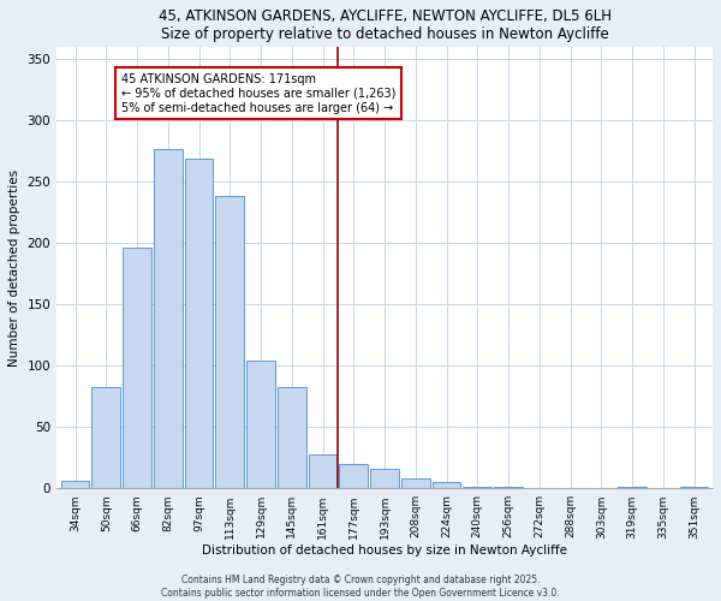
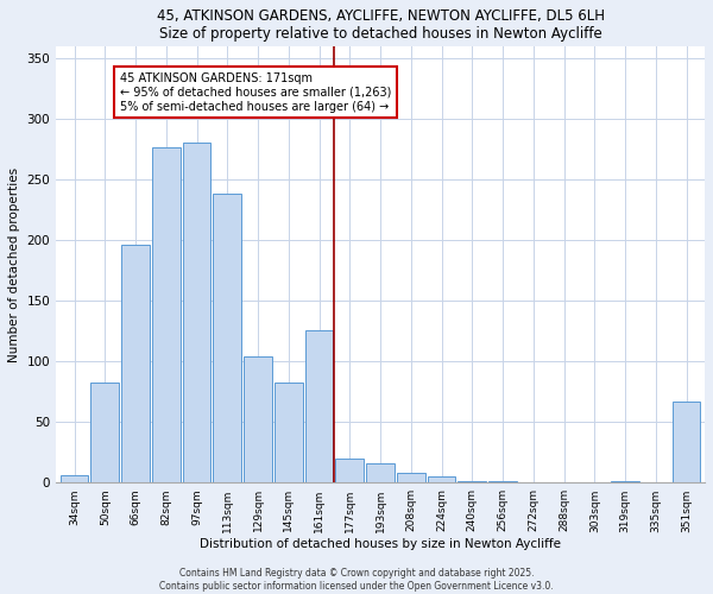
97sqm: 269 -> 281
161sqm: 28 -> 126
351sqm: 1 -> 67
